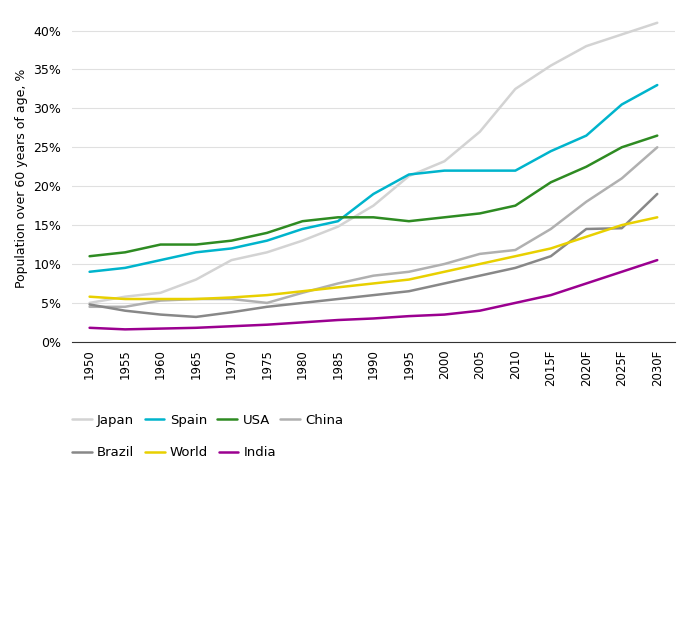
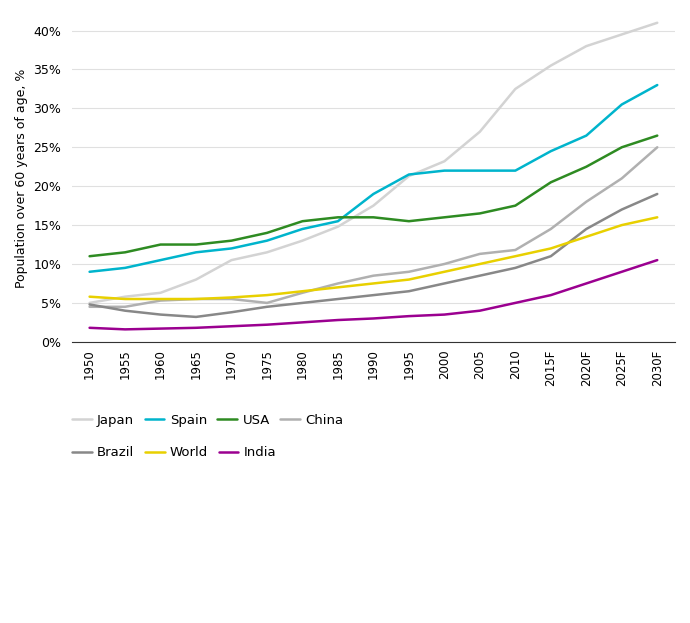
Brazil/2025F: 14.6% -> 17.0%
